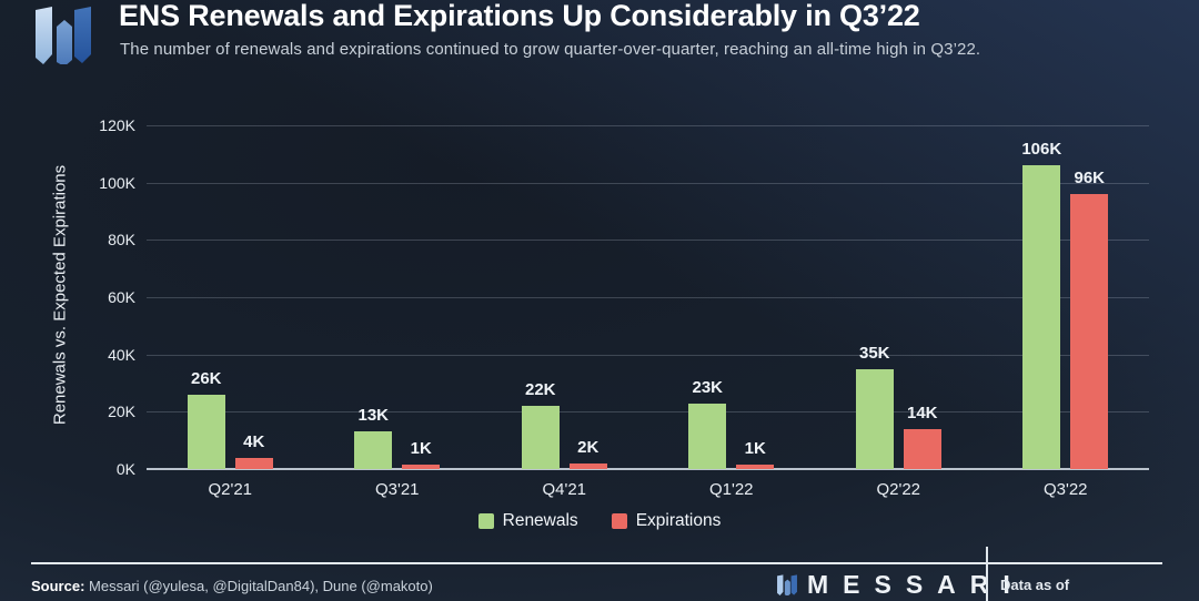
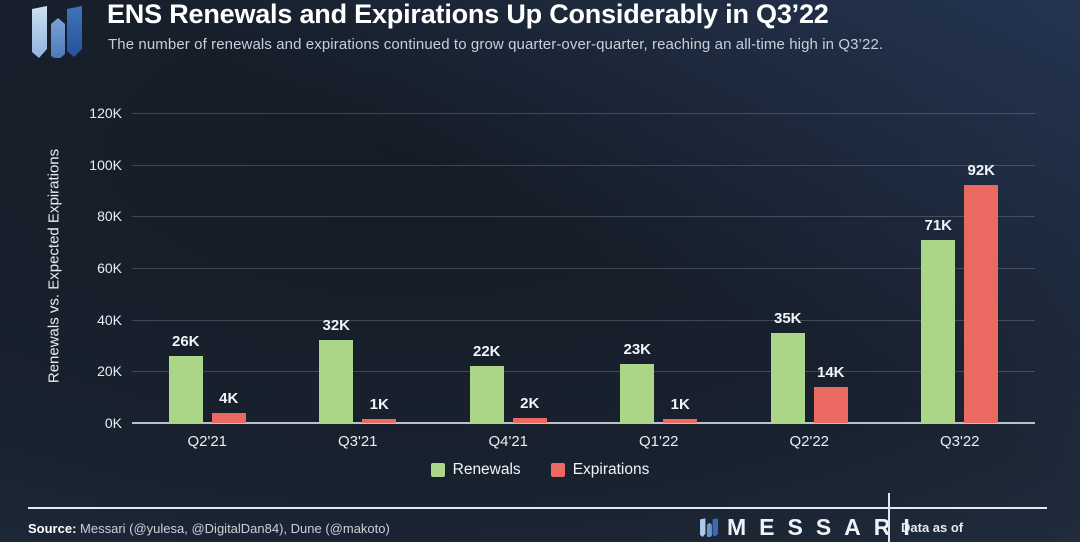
Renewals/Q3'21: 13K -> 32K
Renewals/Q3'22: 106K -> 71K
Expirations/Q3'22: 96K -> 92K
